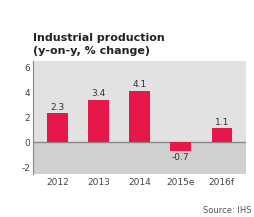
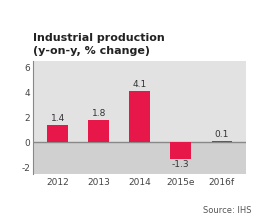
2012: 2.3 -> 1.4
2013: 3.4 -> 1.8
2015e: -0.7 -> -1.3
2016f: 1.1 -> 0.1
